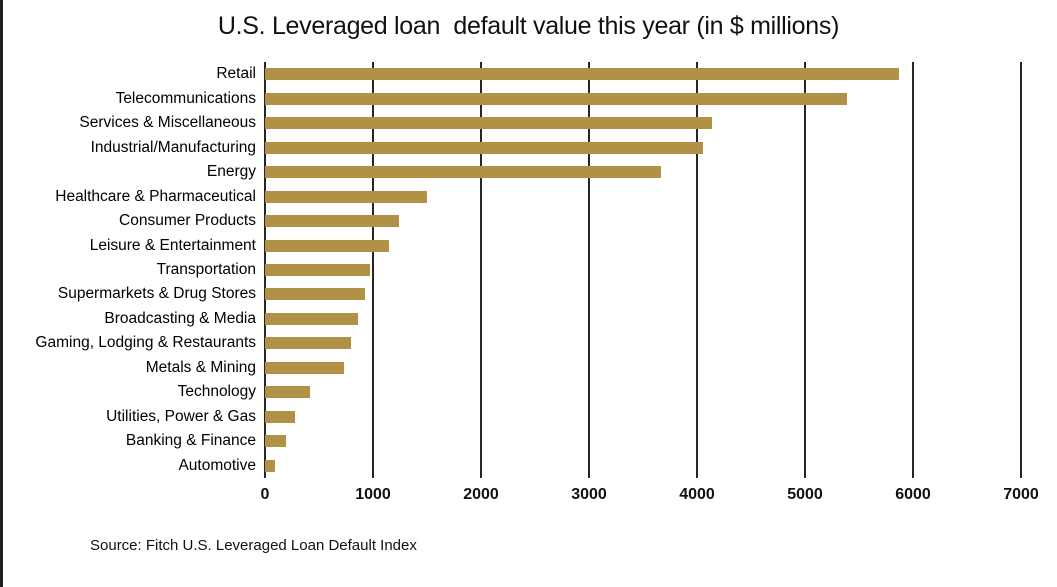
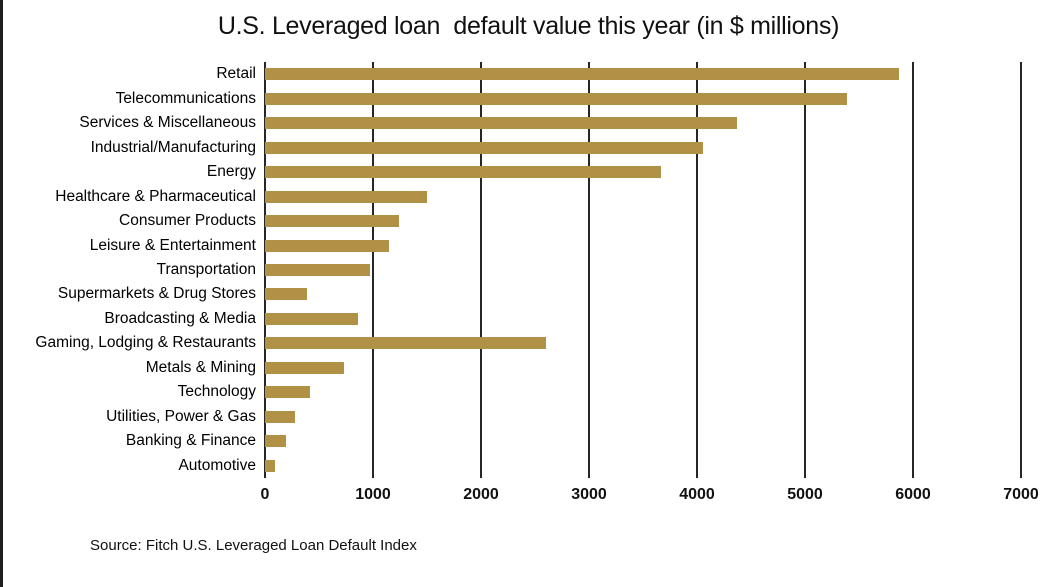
Services & Miscellaneous: 4140 -> 4370
Supermarkets & Drug Stores: 930 -> 390
Gaming, Lodging & Restaurants: 800 -> 2600
